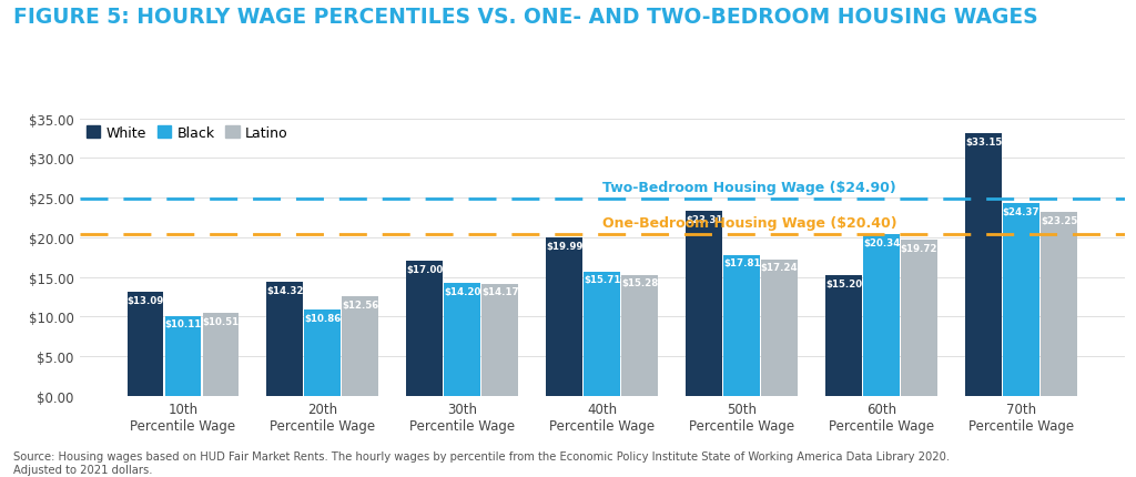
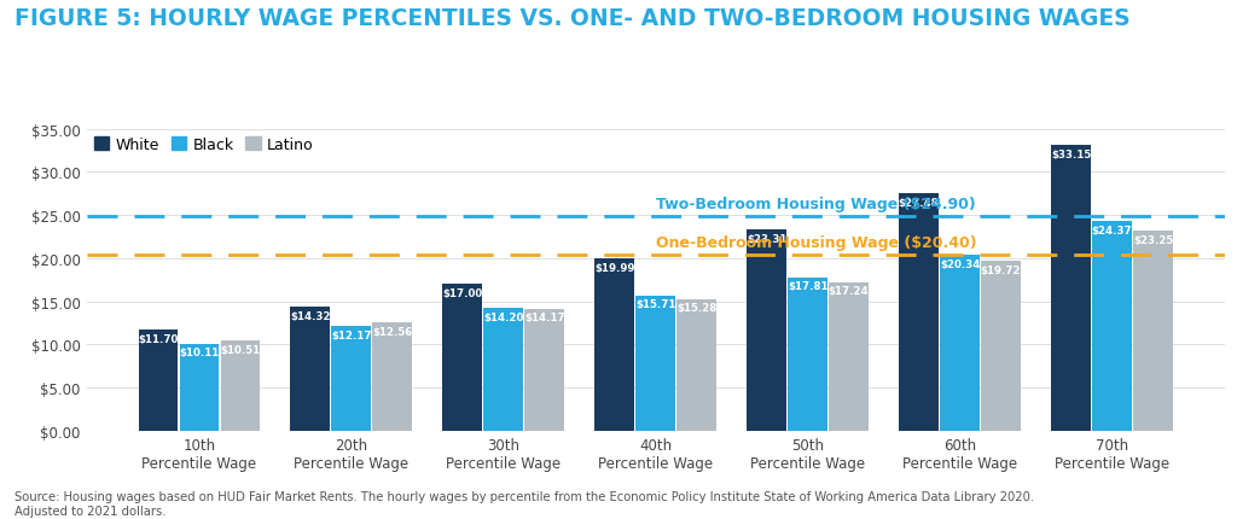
White/10th Percentile Wage: $13.09 -> $11.70
Black/20th Percentile Wage: $10.86 -> $12.17
White/60th Percentile Wage: $15.2 -> $27.5
